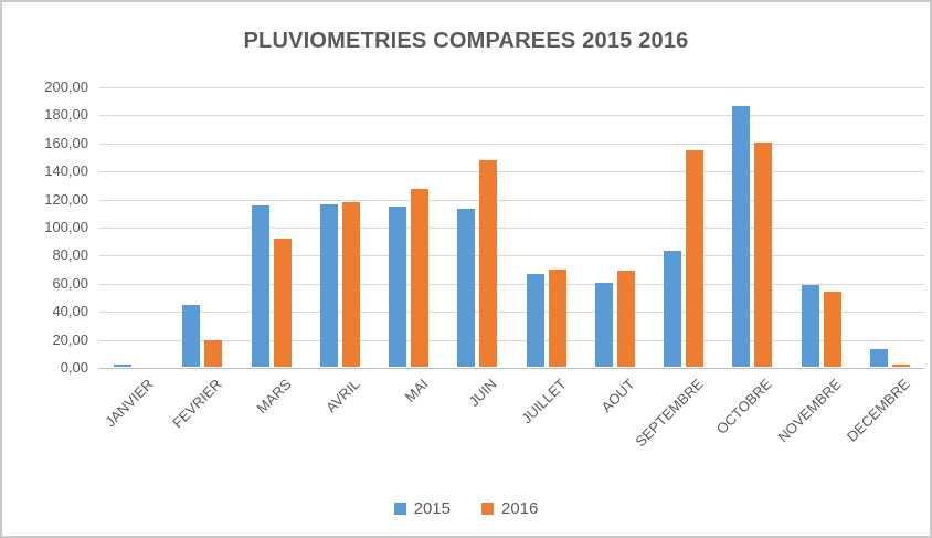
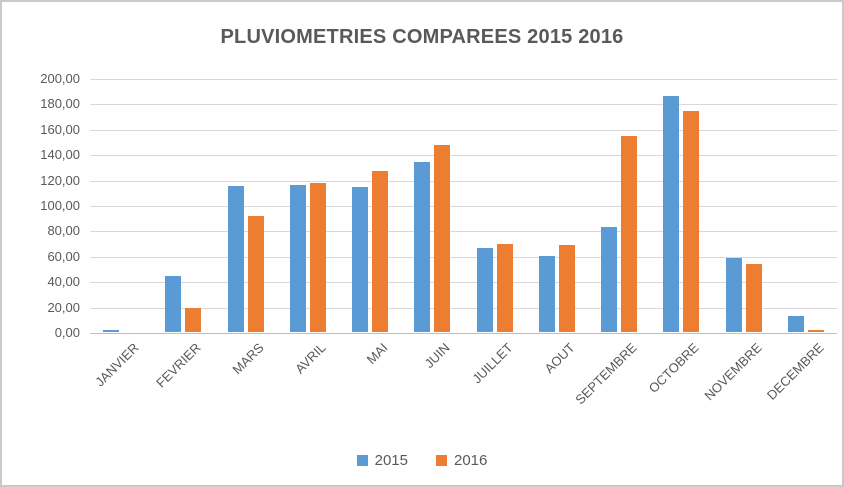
2015/JUIN: 112 -> 134
2016/OCTOBRE: 160 -> 174
